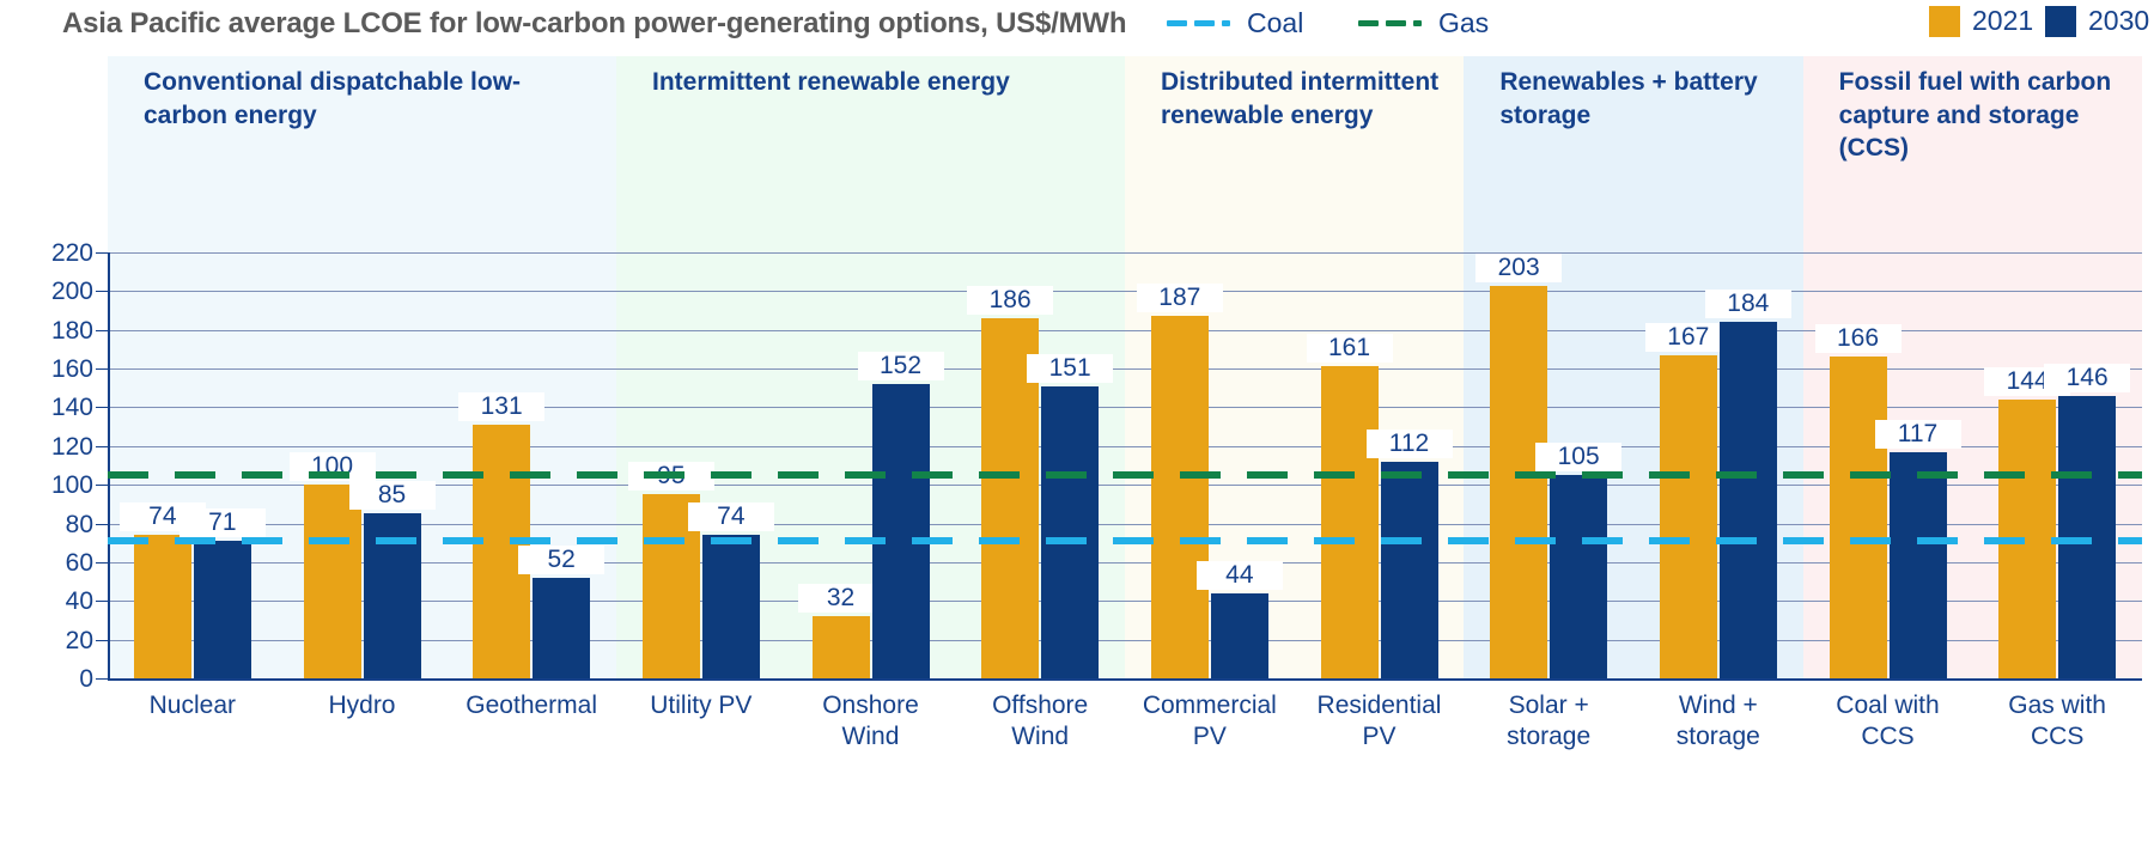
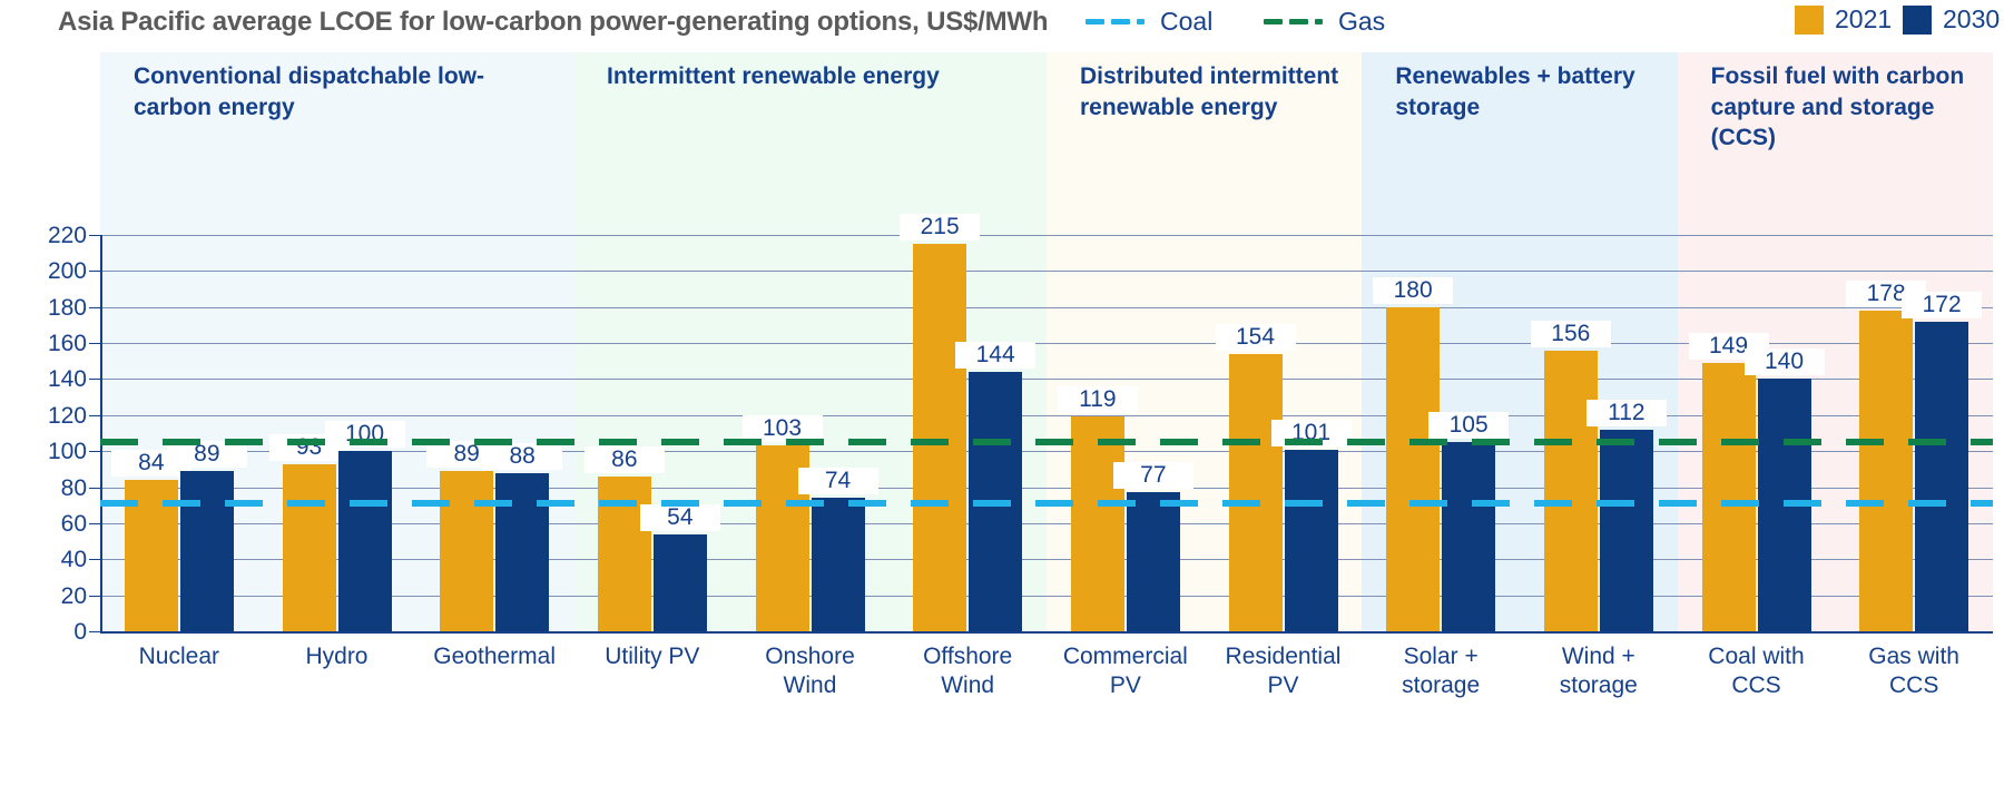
2021/Nuclear: 74 -> 84
2030/Nuclear: 71 -> 89
2021/Hydro: 100 -> 93
2030/Hydro: 85 -> 100
2021/Geothermal: 131 -> 89
2030/Geothermal: 52 -> 88
2021/Utility PV: 95 -> 86
2030/Utility PV: 74 -> 54
2021/Onshore Wind: 32 -> 103
2030/Onshore Wind: 152 -> 74
2021/Offshore Wind: 186 -> 215
2030/Offshore Wind: 151 -> 144
2021/Commercial PV: 187 -> 119
2030/Commercial PV: 44 -> 77
2021/Residential PV: 161 -> 154
2030/Residential PV: 112 -> 101
2021/Solar + storage: 203 -> 180
2021/Wind + storage: 167 -> 156
2030/Wind + storage: 184 -> 112
2021/Coal with CCS: 166 -> 149
2030/Coal with CCS: 117 -> 140
2021/Gas with CCS: 144 -> 178
2030/Gas with CCS: 146 -> 172
